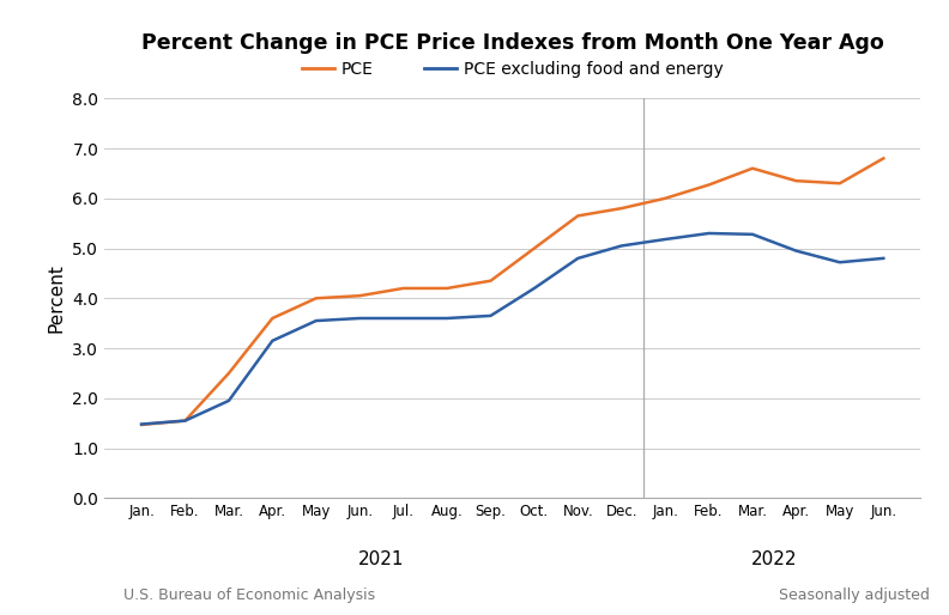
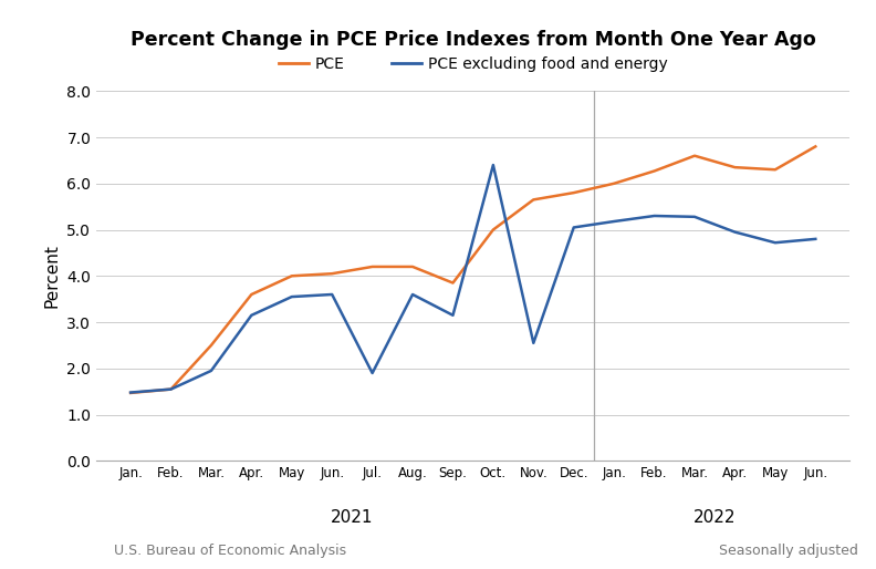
PCE excluding food and energy/Jul.: 3.60 -> 1.90
PCE/Sep.: 4.35 -> 3.85
PCE excluding food and energy/Sep.: 3.65 -> 3.15
PCE excluding food and energy/Oct.: 4.20 -> 6.40
PCE excluding food and energy/Nov.: 4.80 -> 2.55
